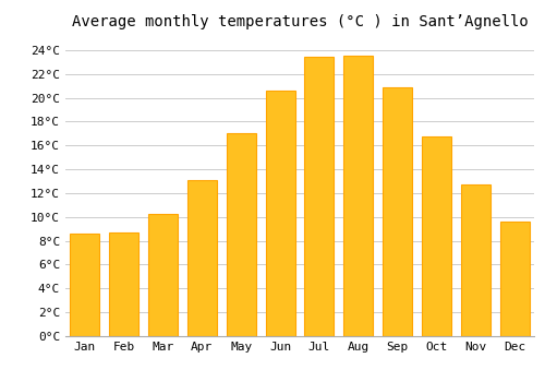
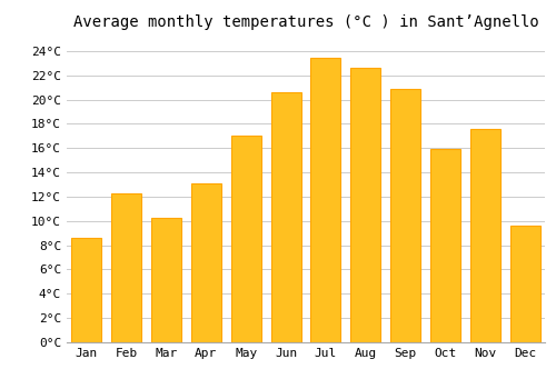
Feb: 8.7°C -> 12.3°C
Aug: 23.5°C -> 22.6°C
Oct: 16.8°C -> 15.9°C
Nov: 12.7°C -> 17.6°C
